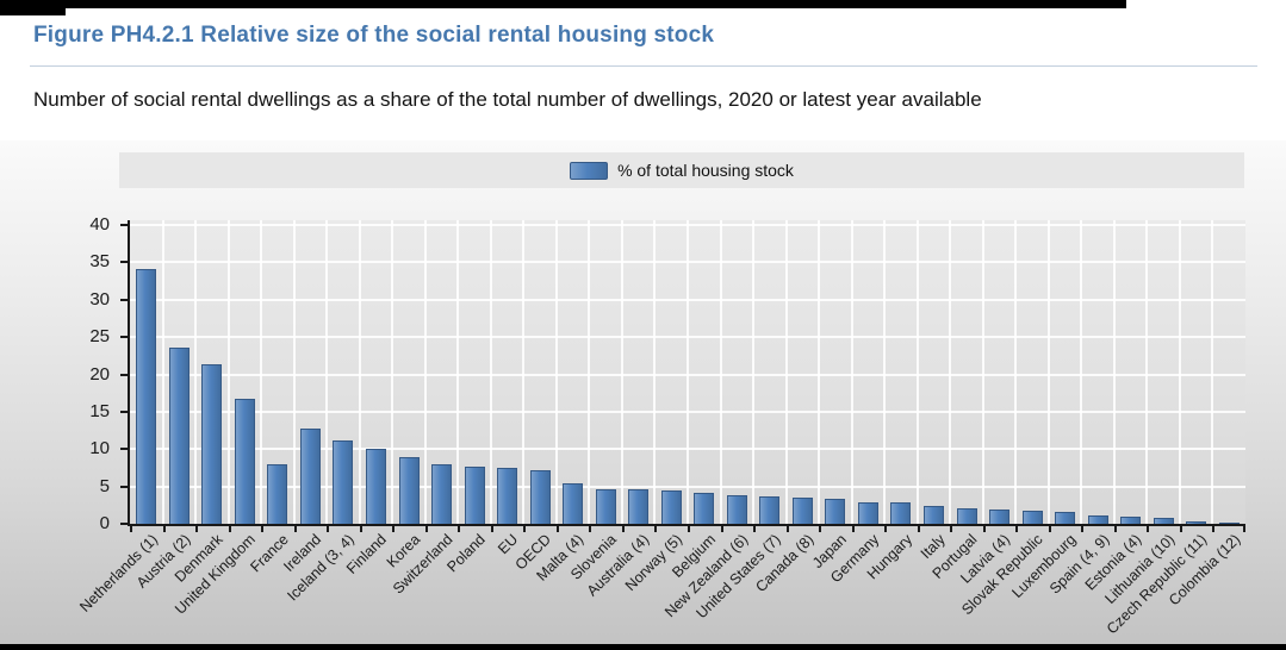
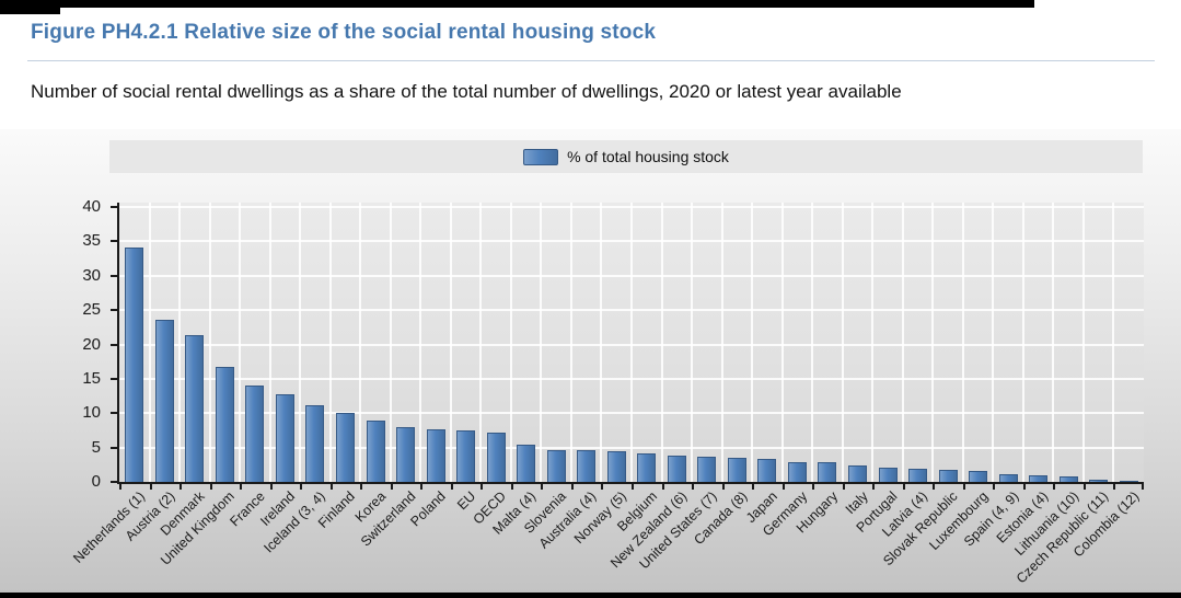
France: 8 -> 14
